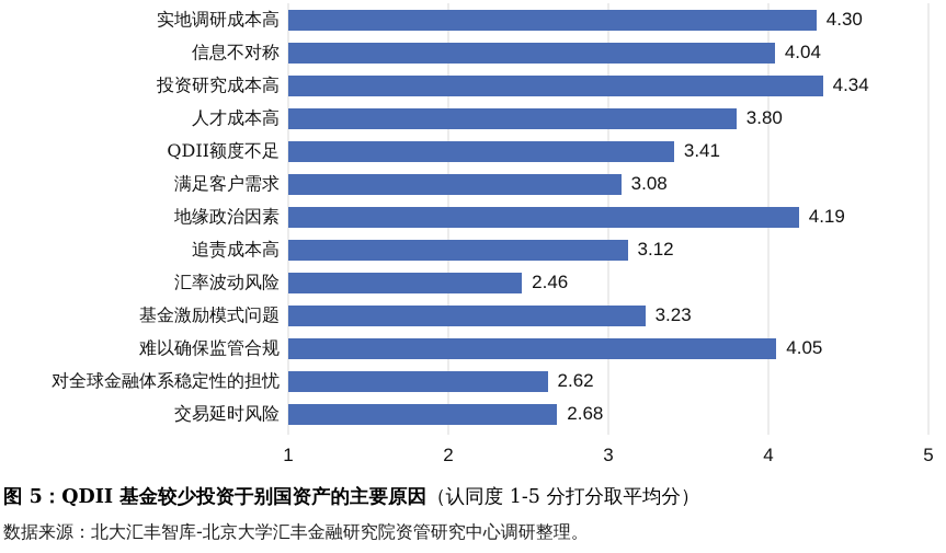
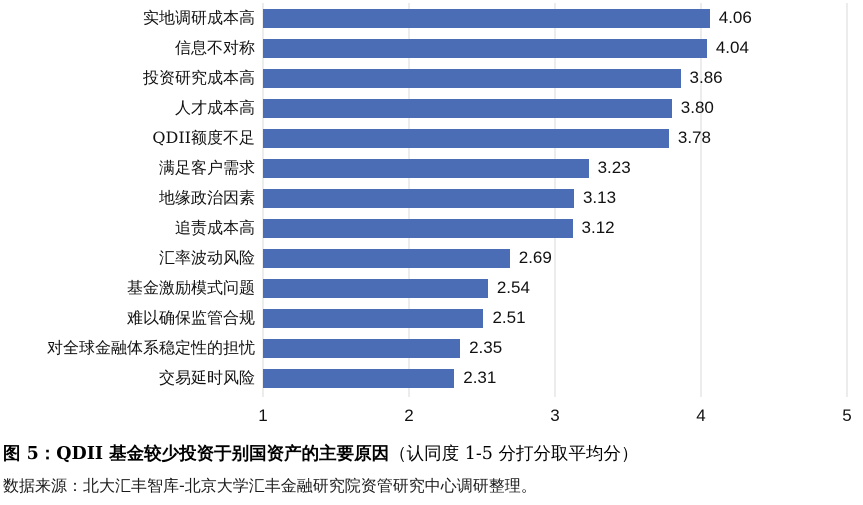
实地调研成本高: 4.30 -> 4.06
投资研究成本高: 4.34 -> 3.86
QDII额度不足: 3.41 -> 3.78
满足客户需求: 3.08 -> 3.23
地缘政治因素: 4.19 -> 3.13
汇率波动风险: 2.46 -> 2.69
基金激励模式问题: 3.23 -> 2.54
难以确保监管合规: 4.05 -> 2.51
对全球金融体系稳定性的担忧: 2.62 -> 2.35
交易延时风险: 2.68 -> 2.31
